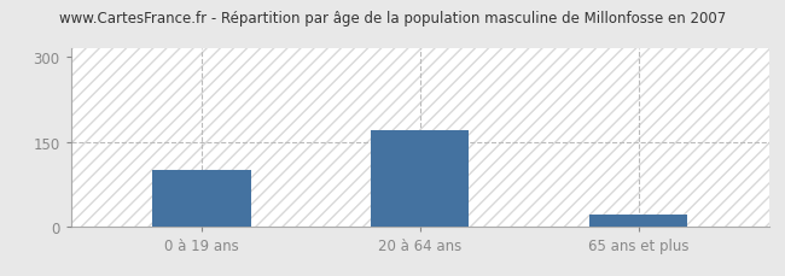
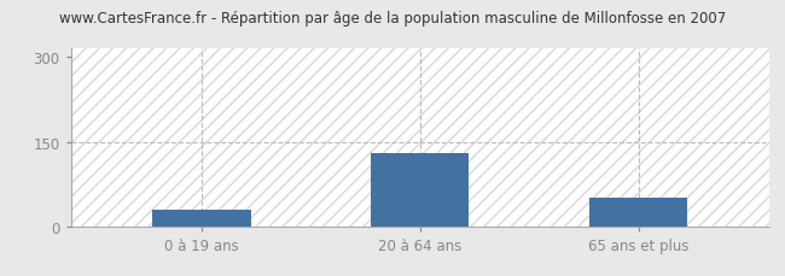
0 à 19 ans: 100 -> 30
20 à 64 ans: 170 -> 130
65 ans et plus: 20 -> 50
